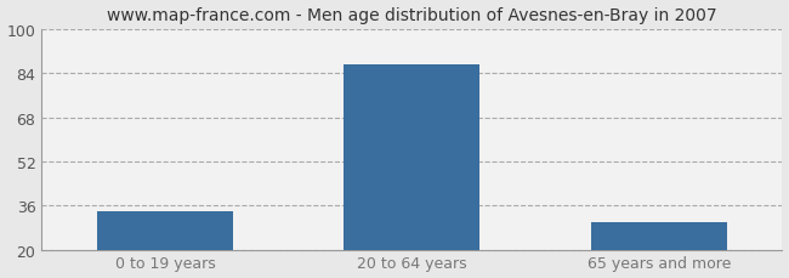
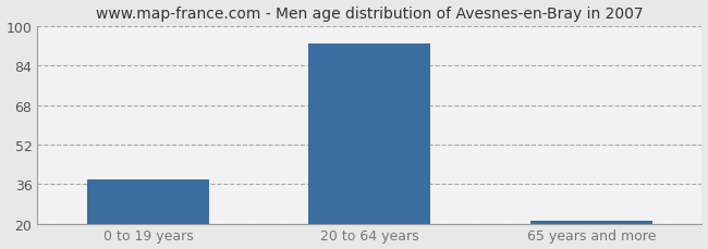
0 to 19 years: 34 -> 38
20 to 64 years: 87 -> 93
65 years and more: 30 -> 21
